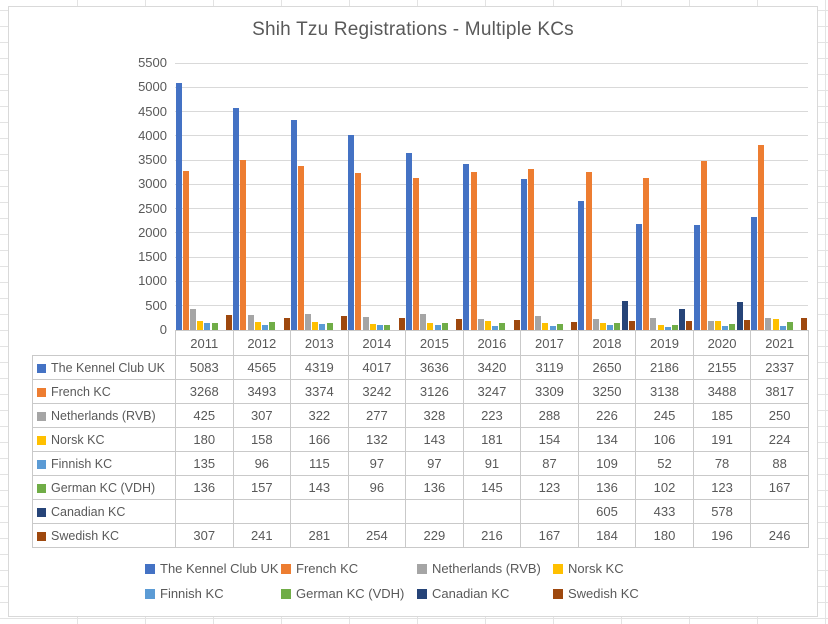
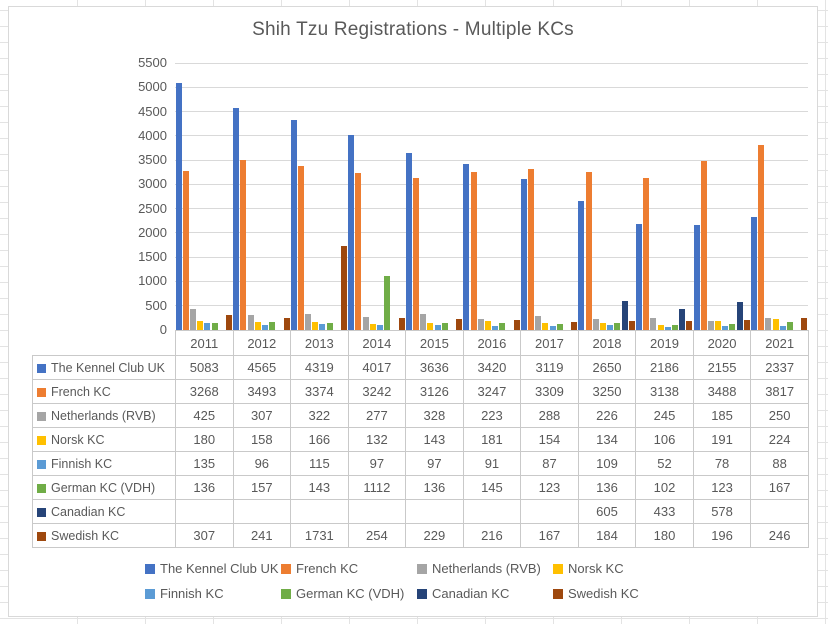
Swedish KC/2013: 281 -> 1731
German KC (VDH)/2014: 96 -> 1112
